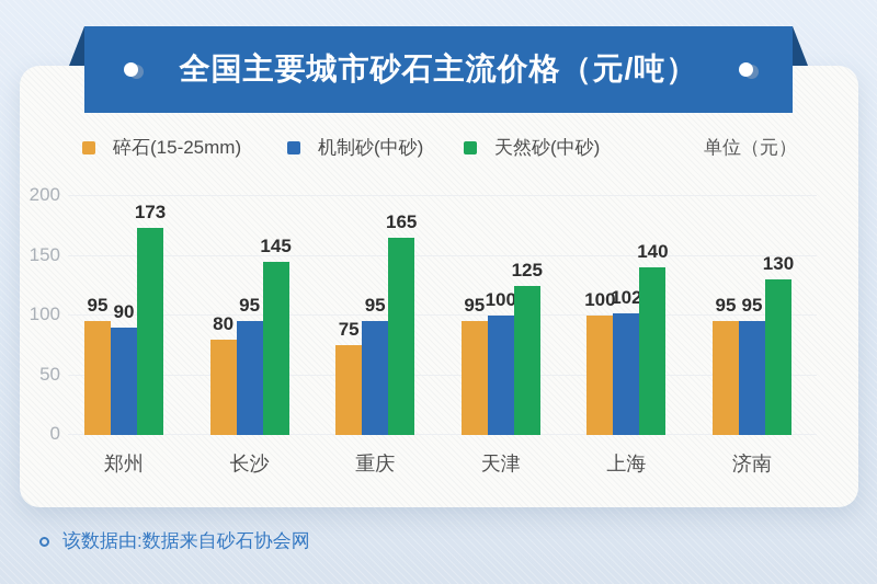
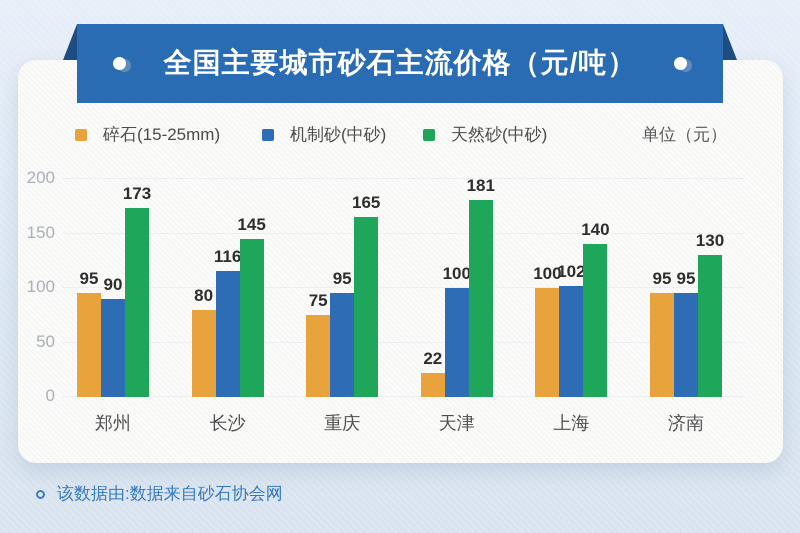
机制砂(中砂)/长沙: 95 -> 116
碎石(15-25mm)/天津: 95 -> 22
天然砂(中砂)/天津: 125 -> 181
